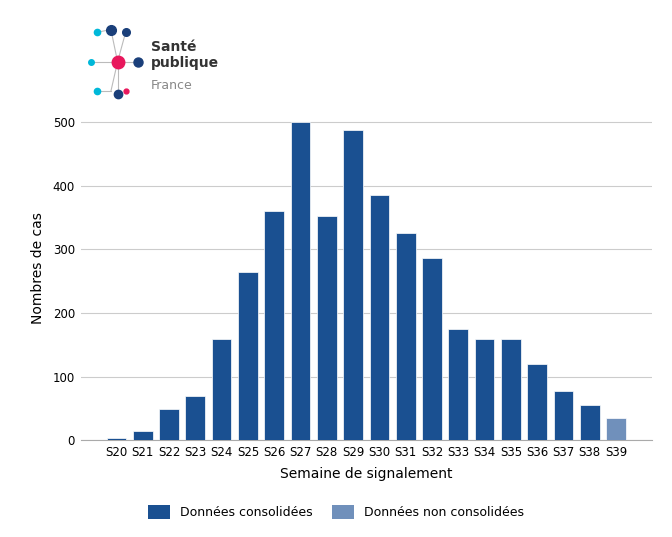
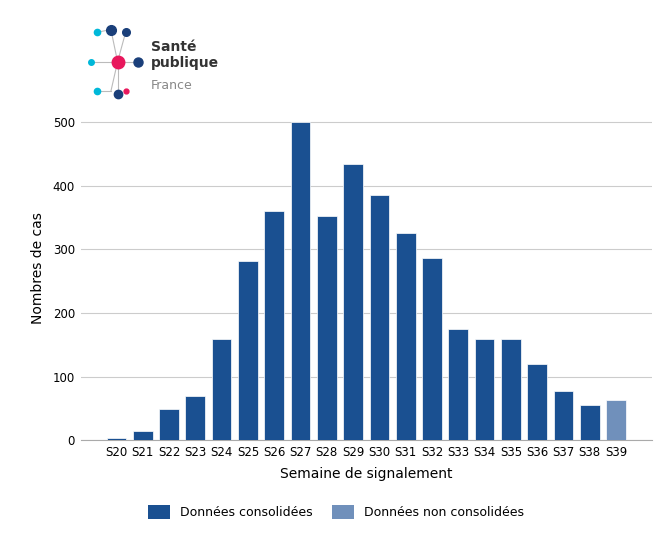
S25: 265 -> 282
S29: 487 -> 434
S39: 35 -> 64
